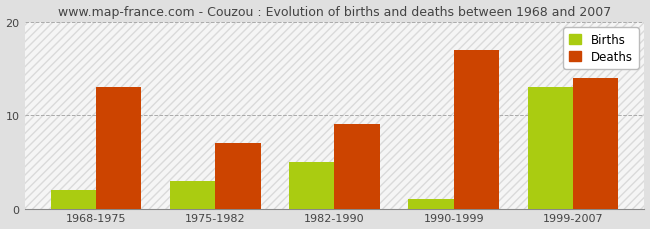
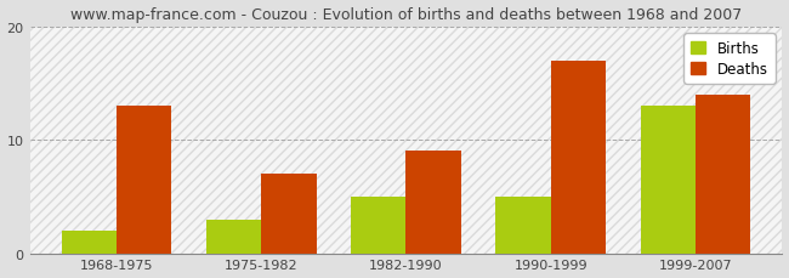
Births/1990-1999: 1 -> 5
